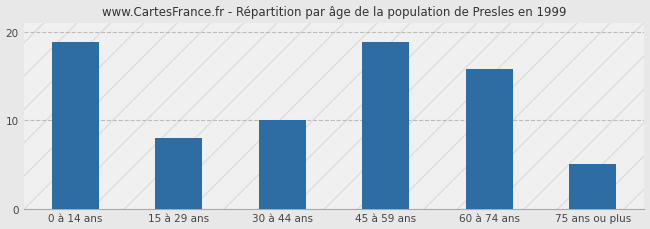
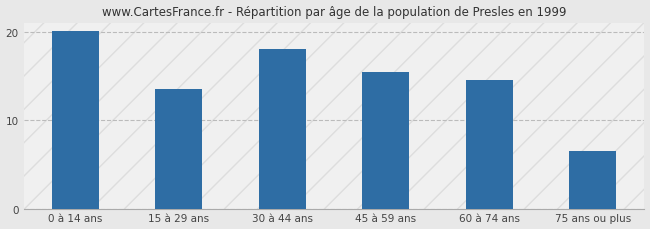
0 à 14 ans: 18.8 -> 20.1
15 à 29 ans: 8.0 -> 13.5
30 à 44 ans: 10.0 -> 18.0
45 à 59 ans: 18.8 -> 15.5
60 à 74 ans: 15.8 -> 14.5
75 ans ou plus: 5.0 -> 6.5
